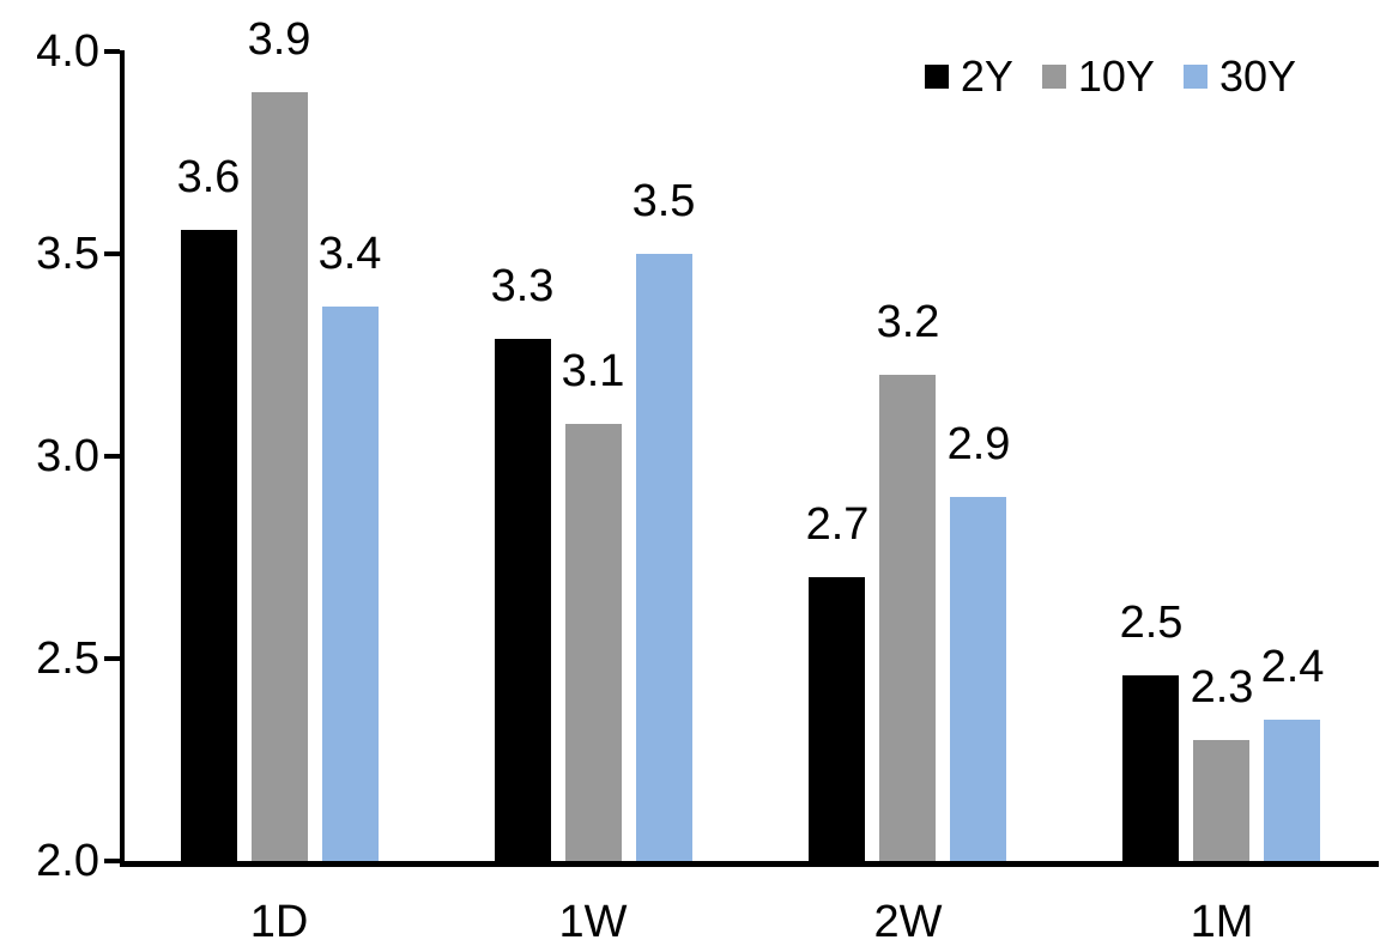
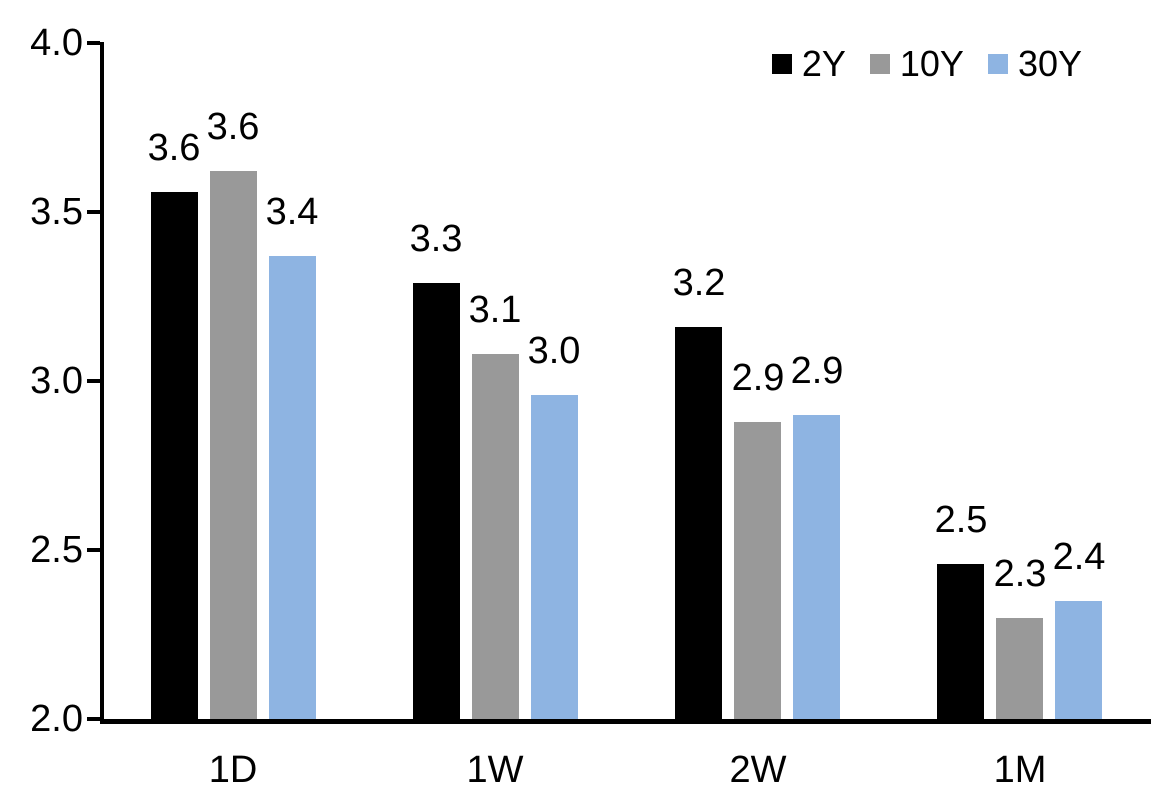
10Y/1D: 3.9 -> 3.6
30Y/1W: 3.5 -> 3.0
2Y/2W: 2.7 -> 3.2
10Y/2W: 3.2 -> 2.9
